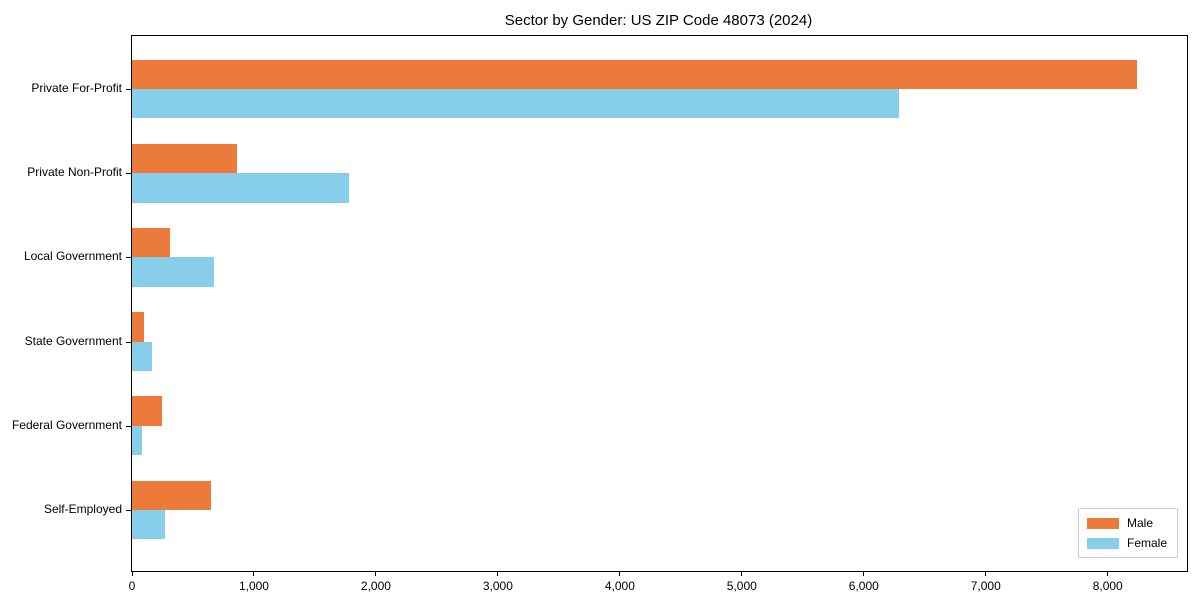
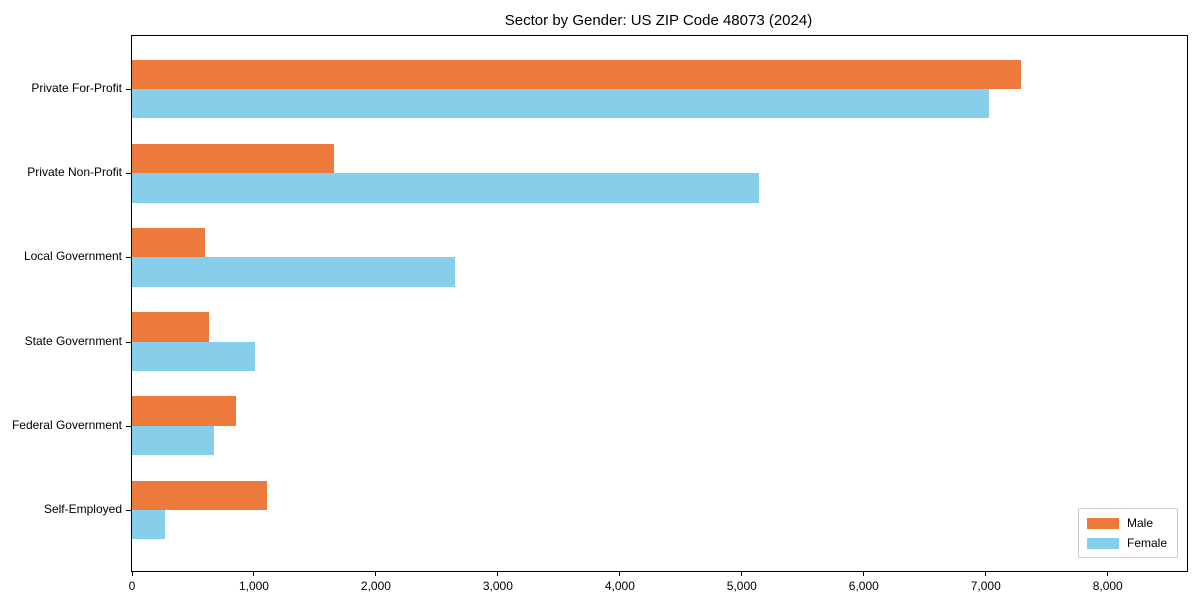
Male/Private For-Profit: 8240 -> 7290
Female/Private For-Profit: 6290 -> 7030
Male/Private Non-Profit: 860 -> 1660
Female/Private Non-Profit: 1780 -> 5140
Male/Local Government: 310 -> 600
Female/Local Government: 670 -> 2650
Male/State Government: 100 -> 630
Female/State Government: 160 -> 1010
Male/Federal Government: 240 -> 850
Female/Federal Government: 80 -> 670
Male/Self-Employed: 650 -> 1110
